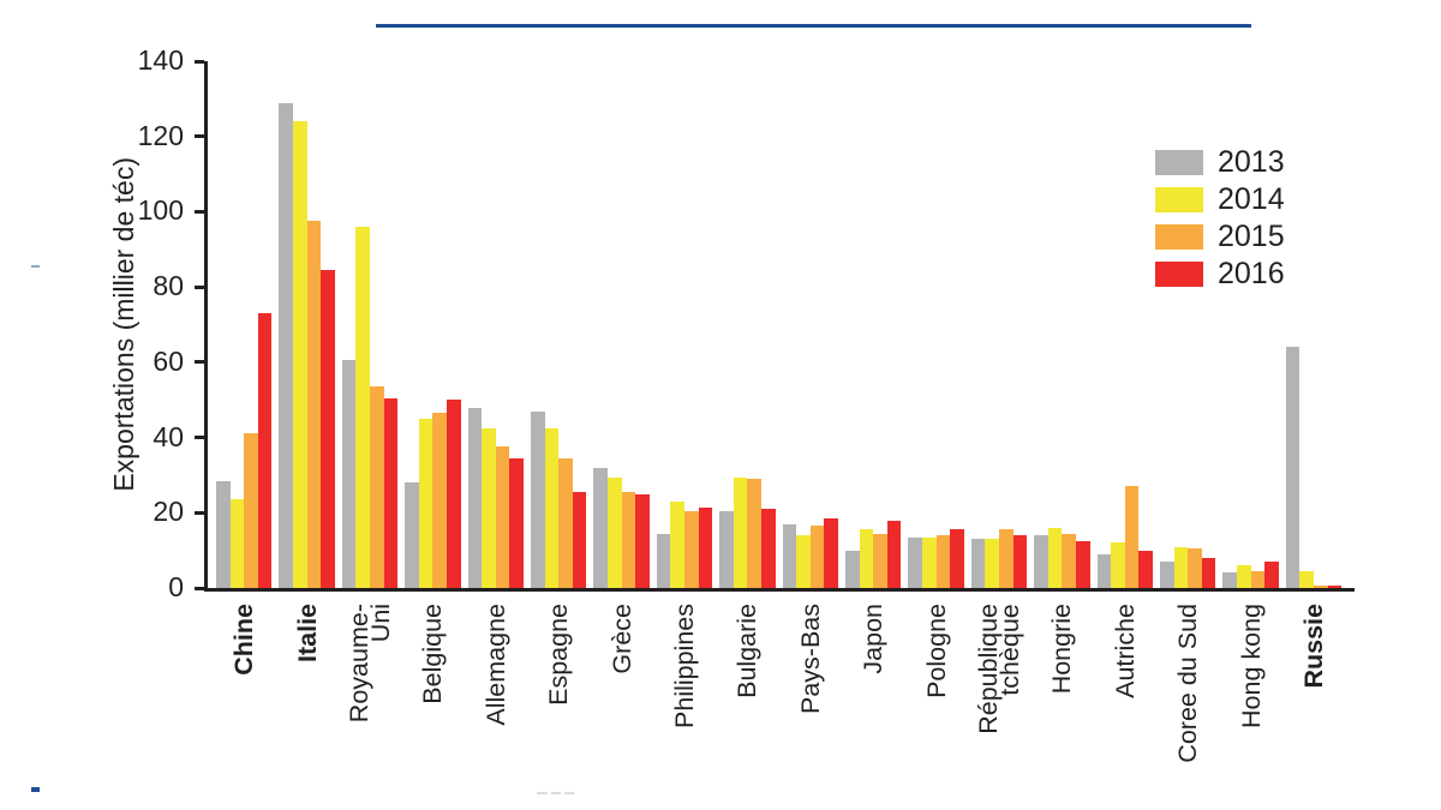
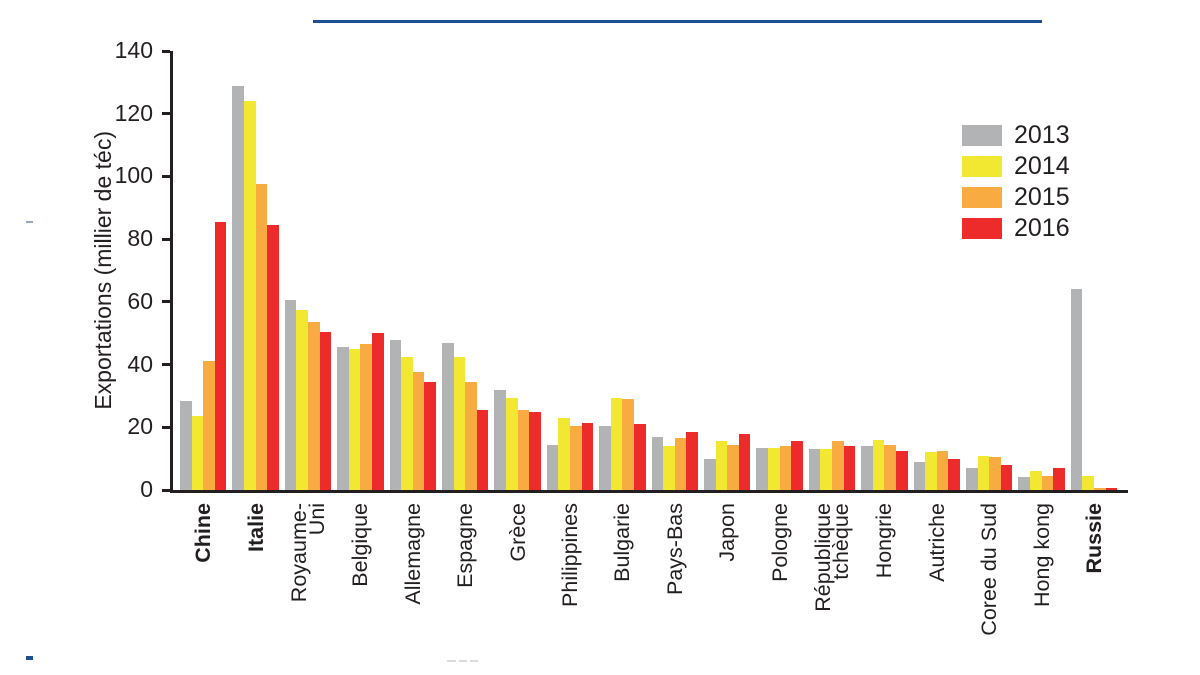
2016/Chine: 73 -> 86
2014/Royaume- Uni: 96 -> 58
2013/Belgique: 28 -> 46
2015/Autriche: 27 -> 12
